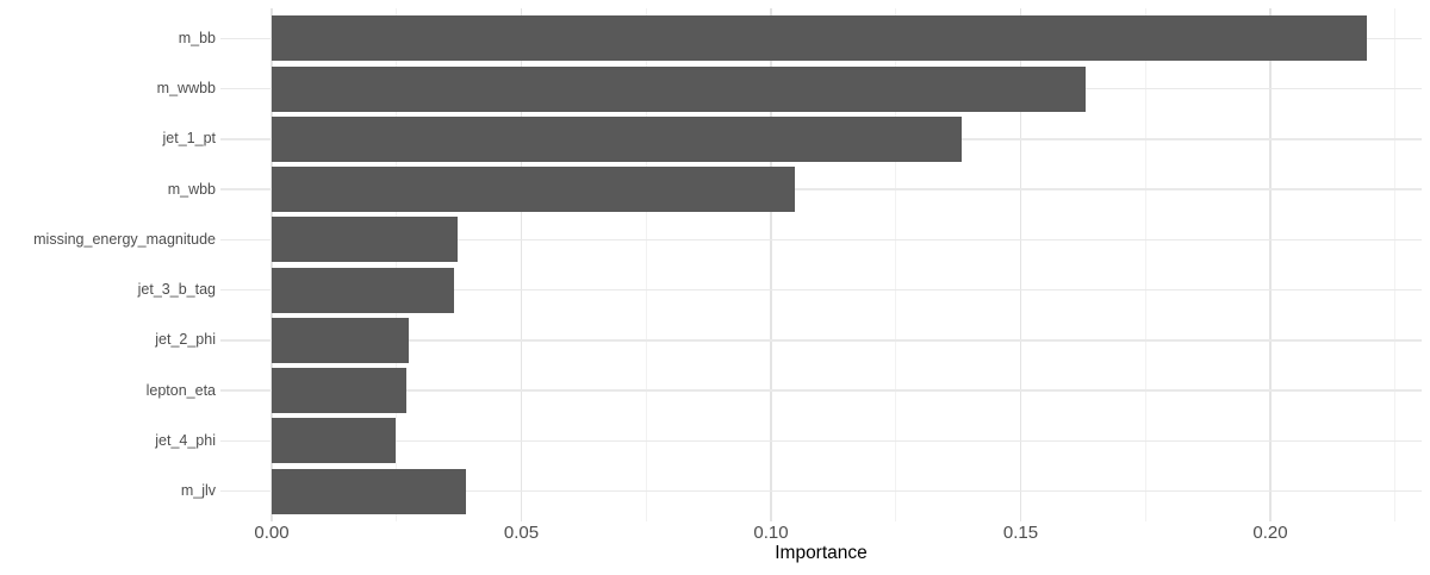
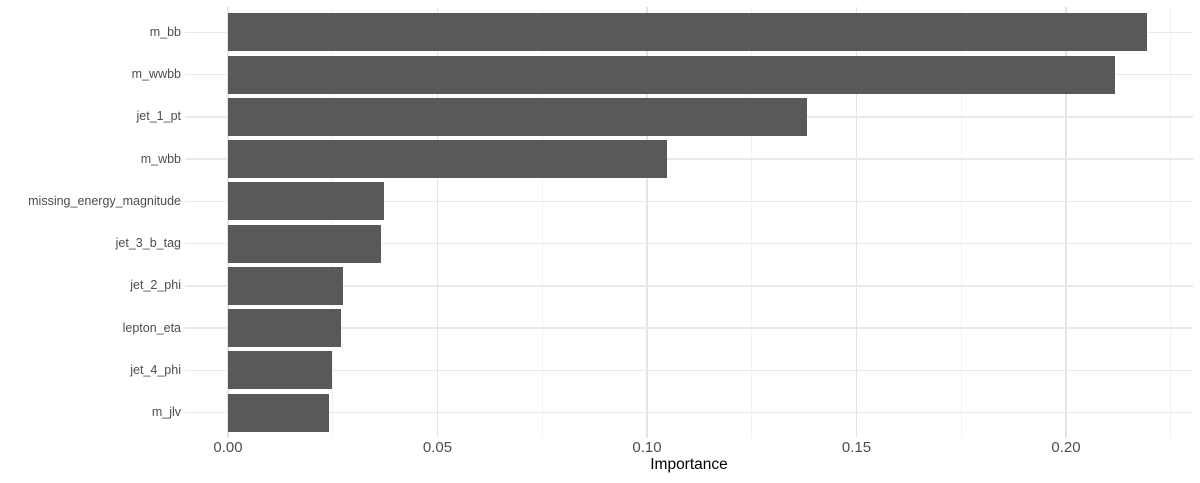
m_wwbb: 0.163 -> 0.212
m_jlv: 0.039 -> 0.024
